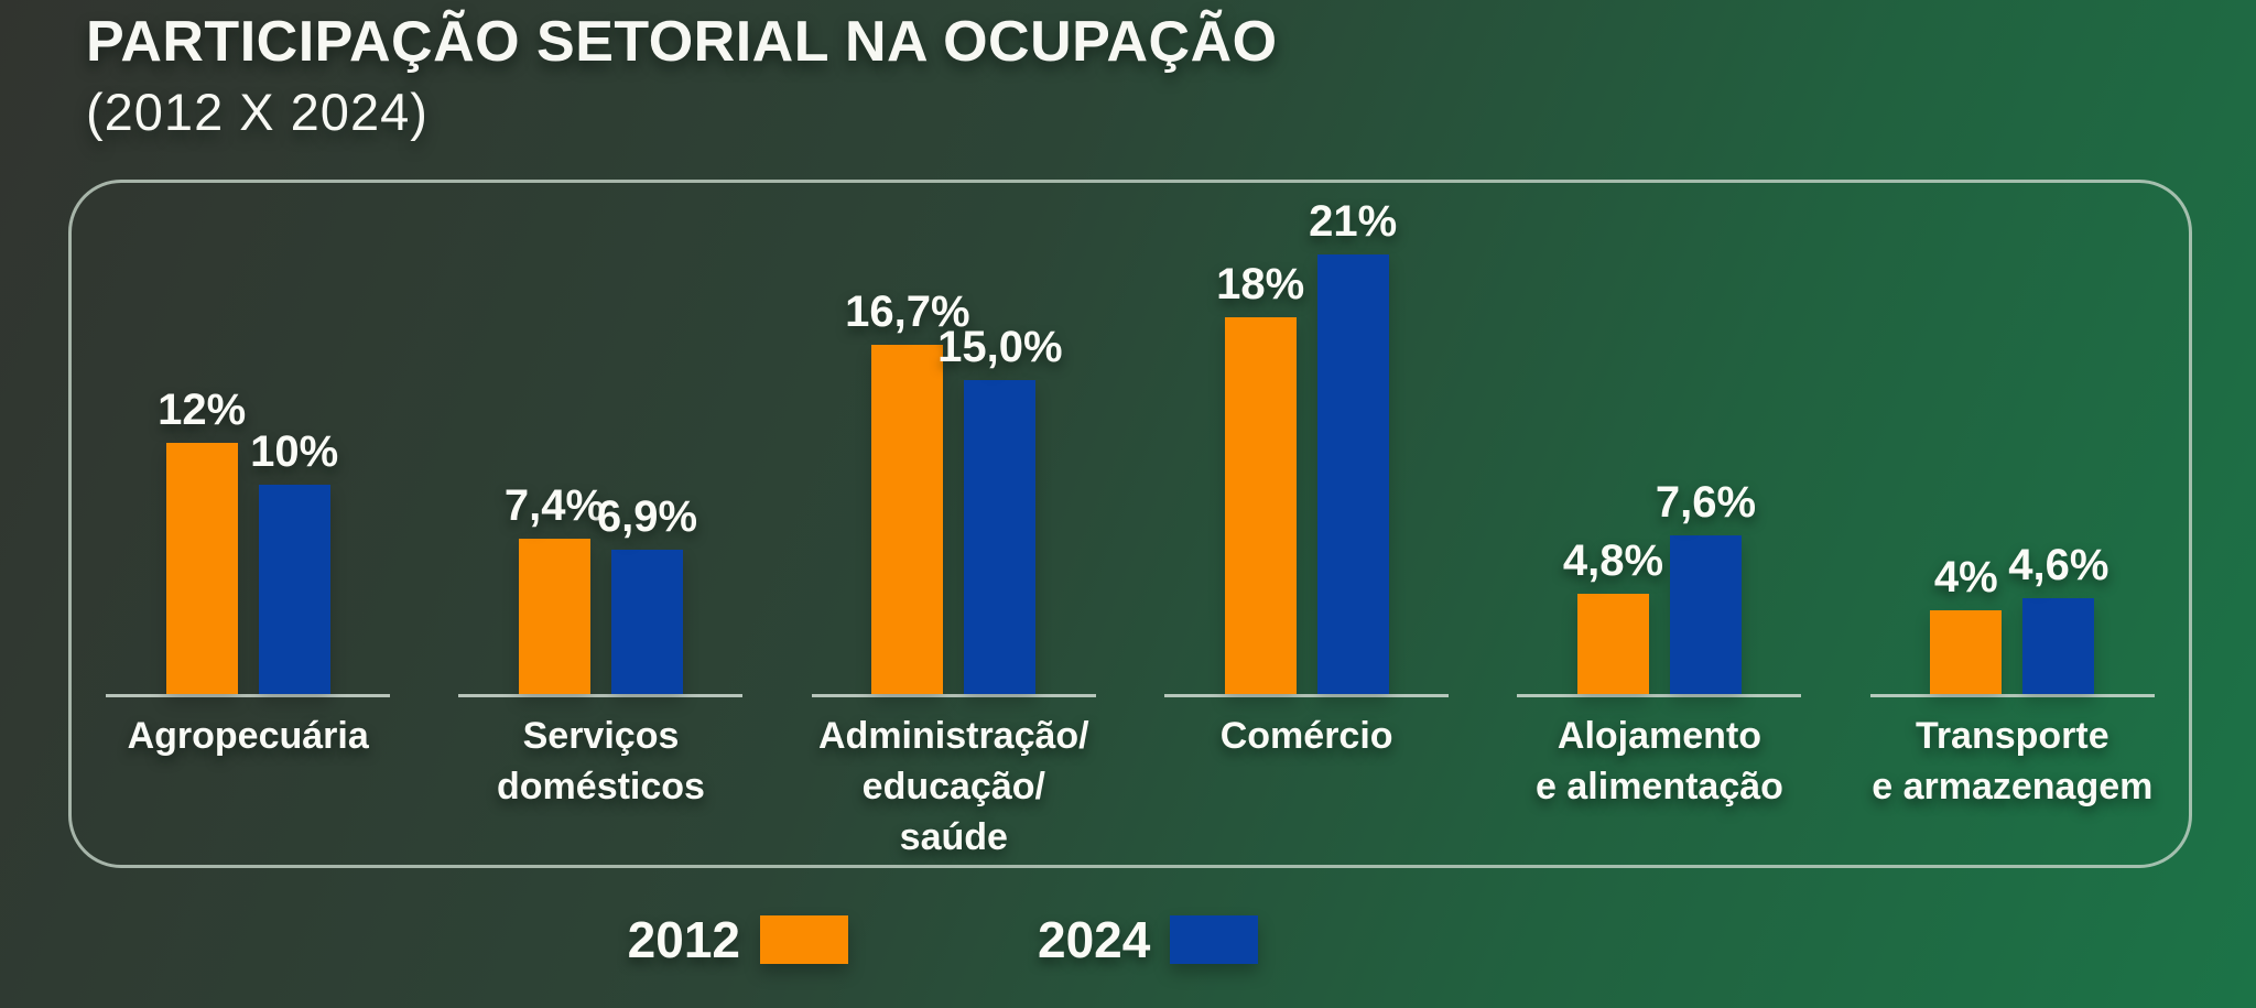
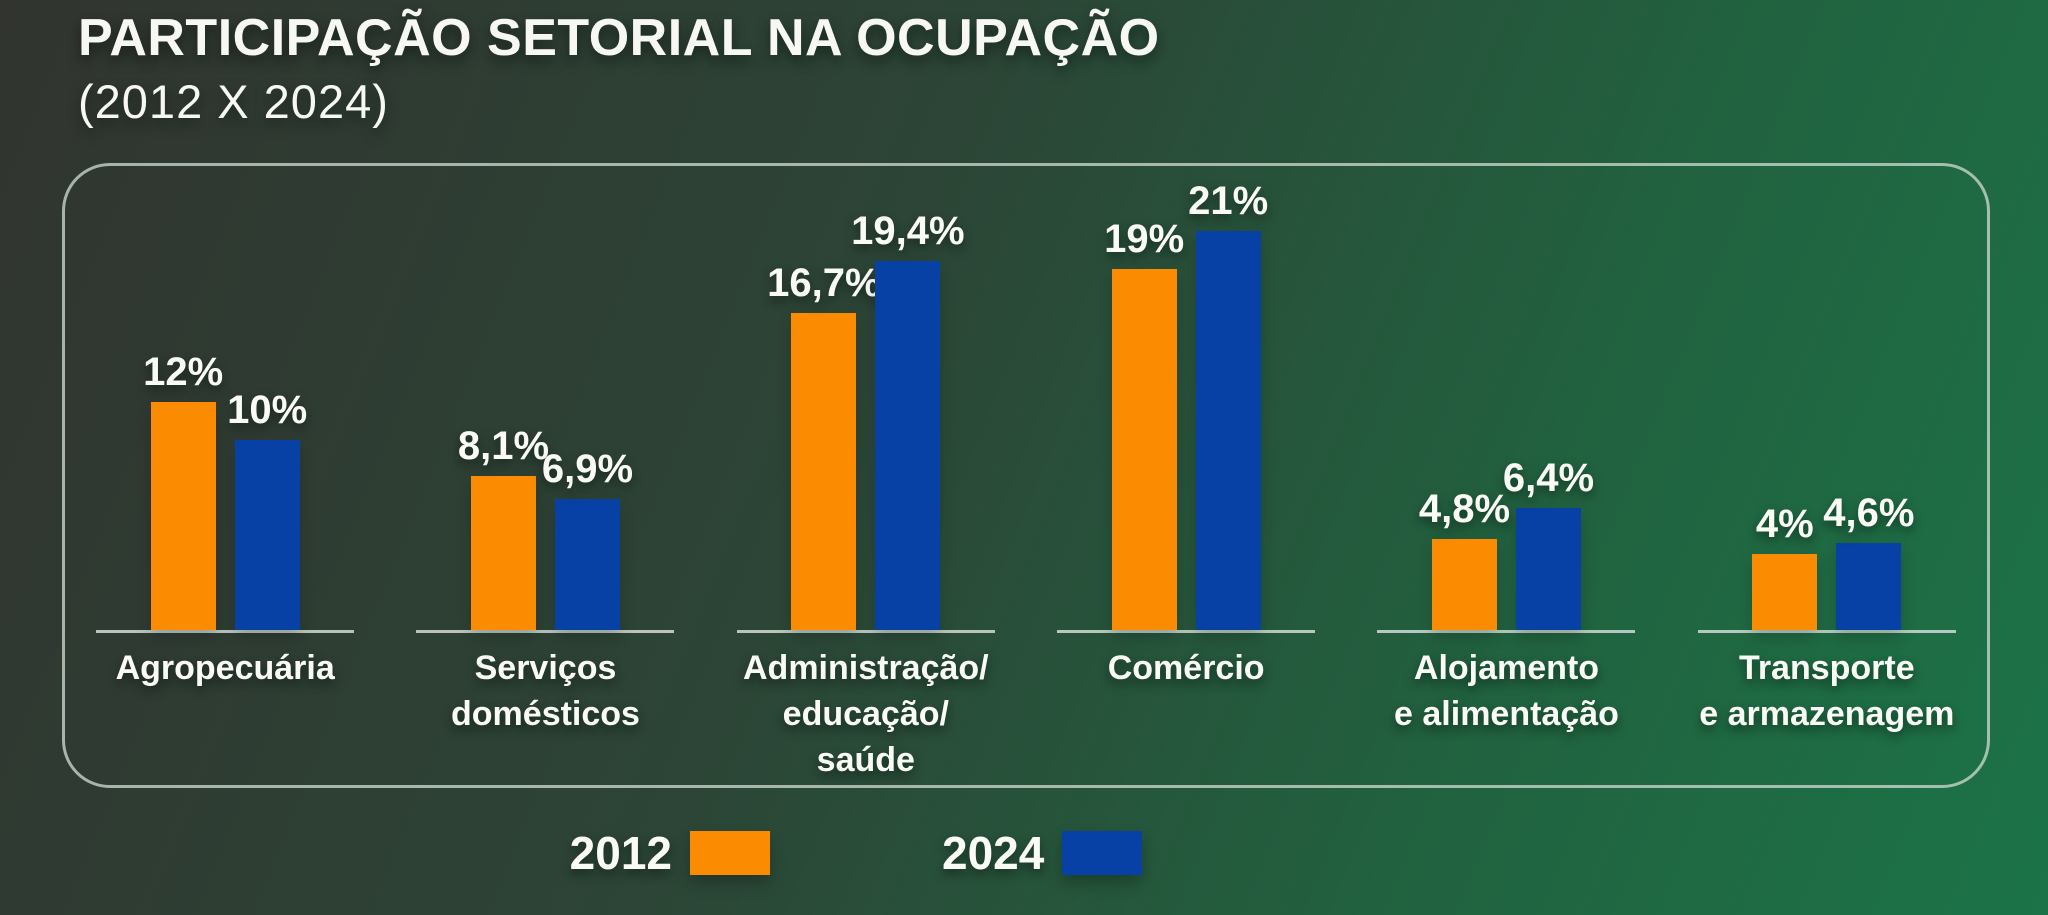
2012/Serviços domésticos: 7,4% -> 8,1%
2024/Administração/ educação/ saúde: 15,0% -> 19,4%
2012/Comércio: 18% -> 19%
2024/Alojamento e alimentação: 7,6% -> 6,4%
